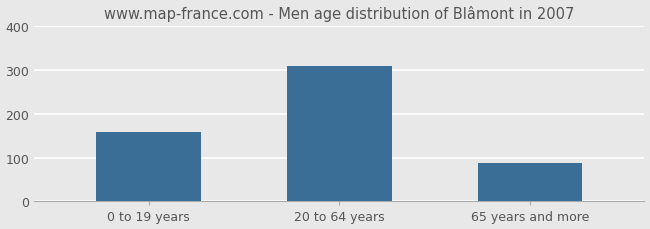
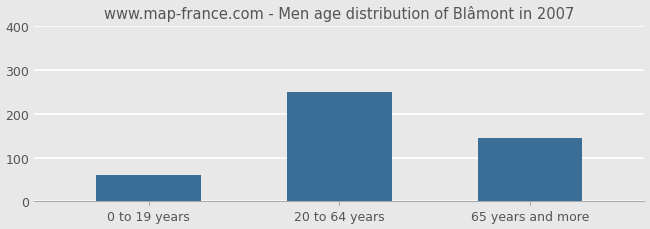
0 to 19 years: 158 -> 60
20 to 64 years: 308 -> 250
65 years and more: 88 -> 145
